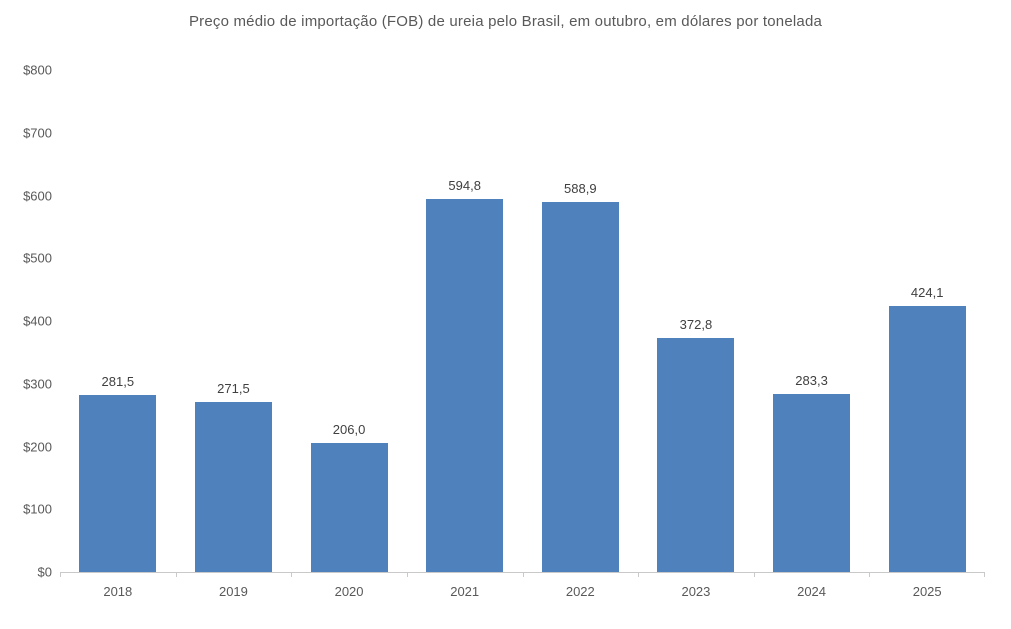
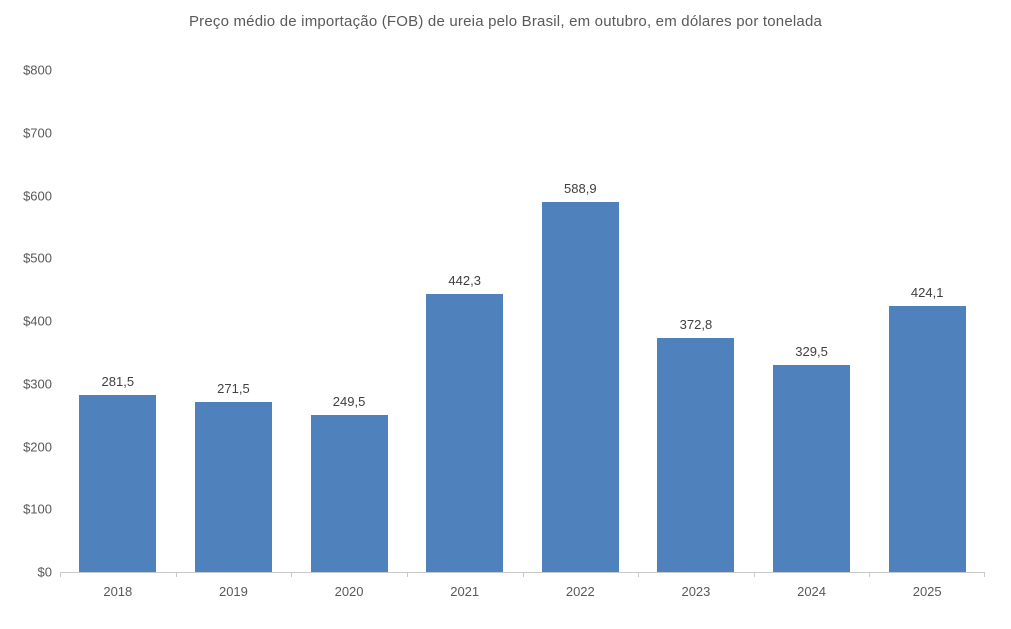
2020: 206,0 -> 249,5
2021: 594,8 -> 442,3
2024: 283,3 -> 329,5
